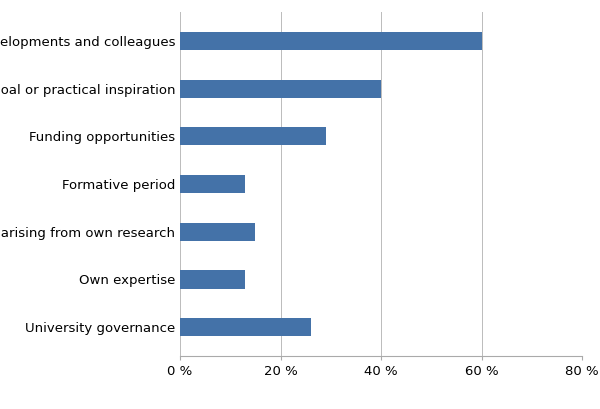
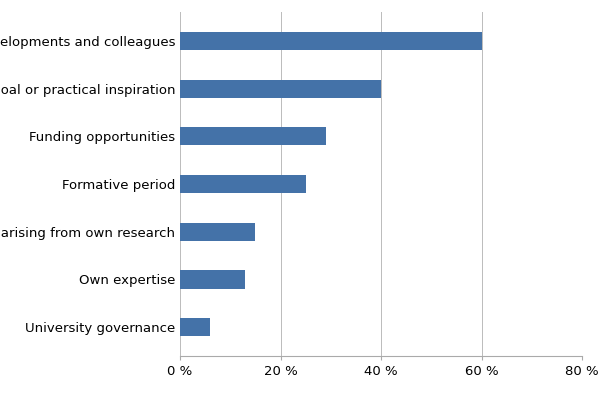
Formative period: 13 % -> 25 %
University governance: 26 % -> 6 %
